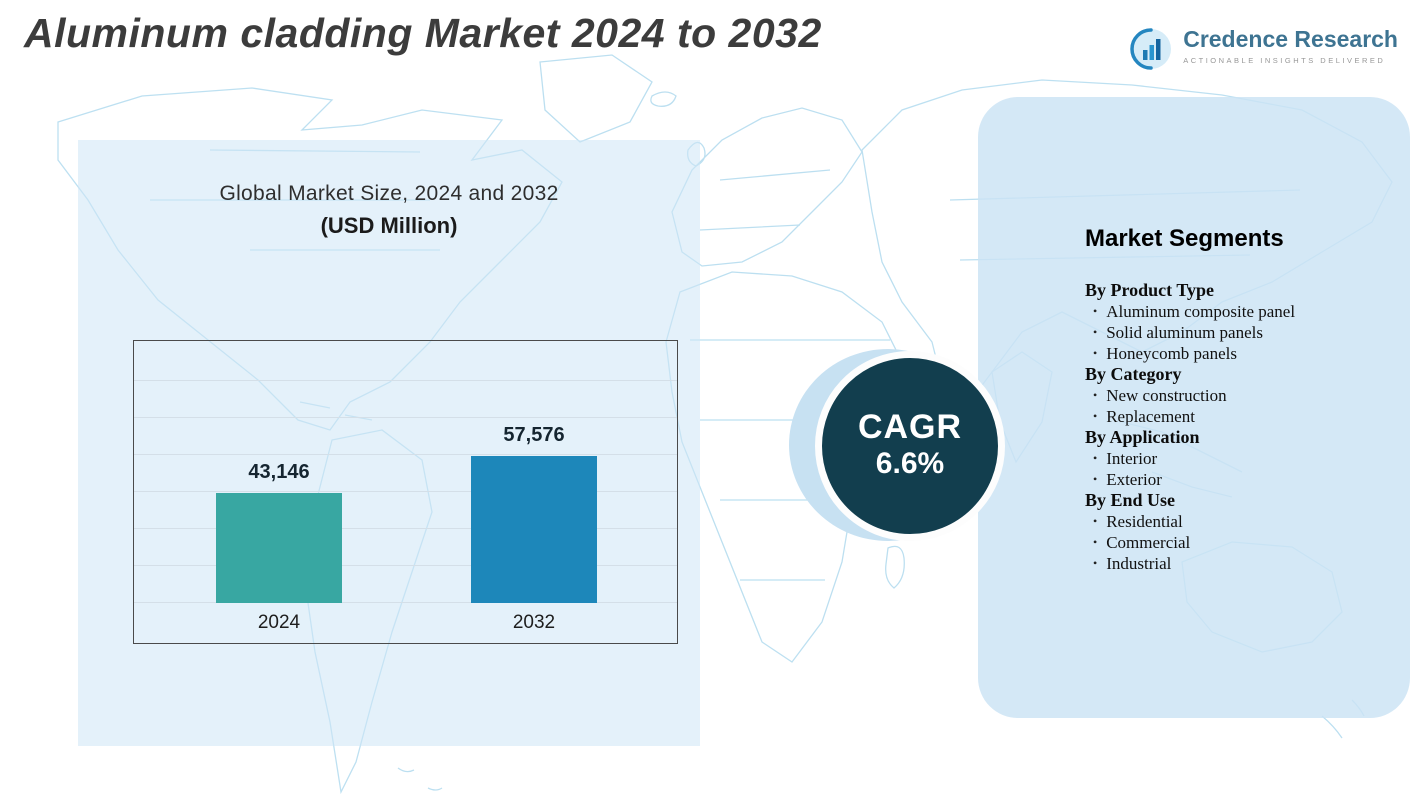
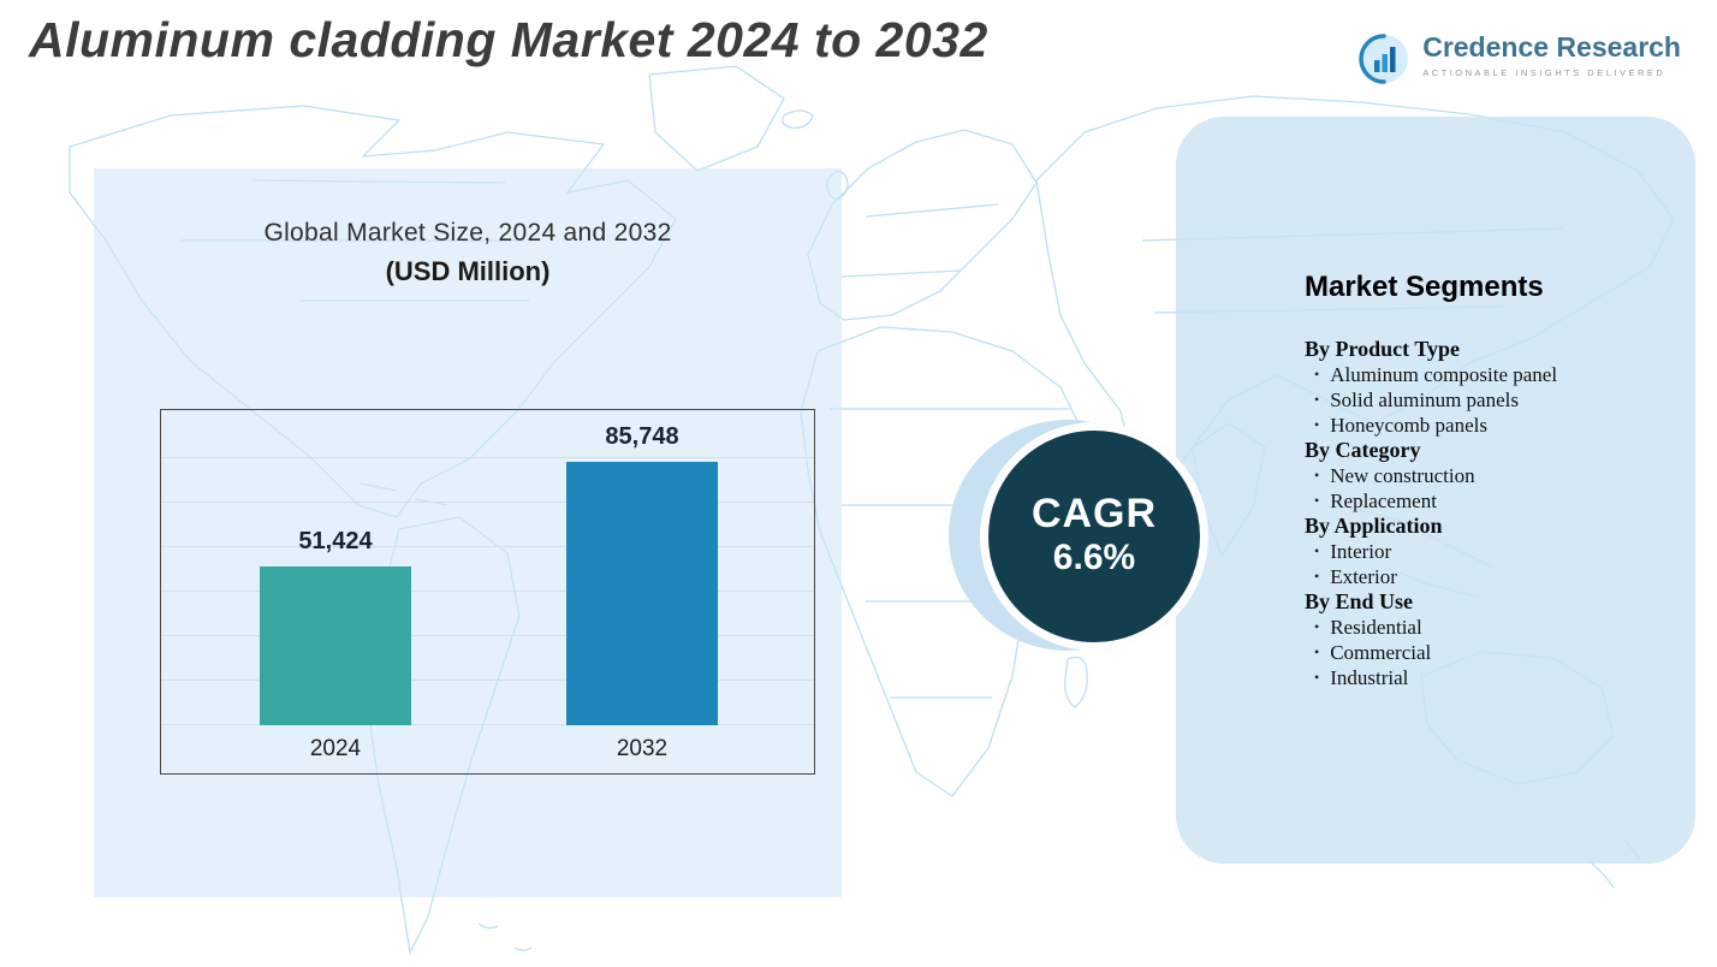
2024: 43,146 -> 51,424
2032: 57,576 -> 85,748
